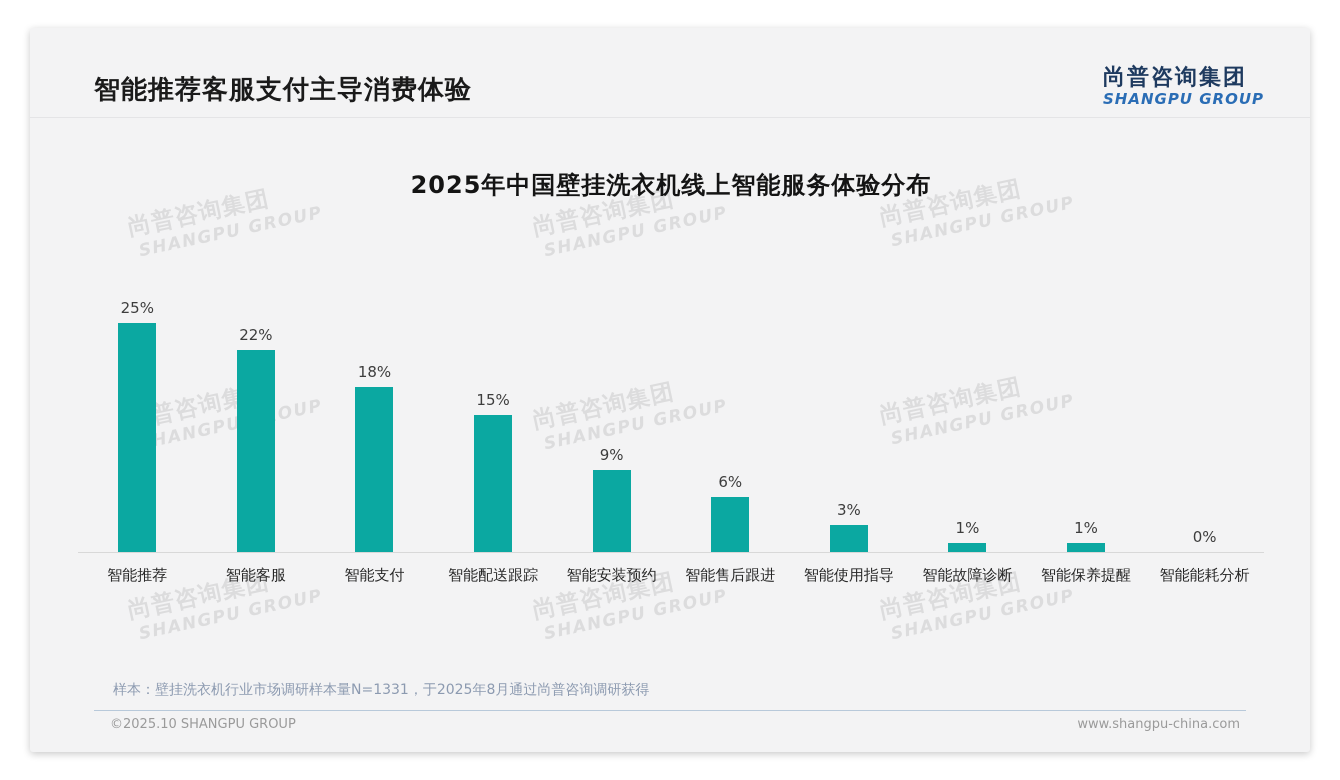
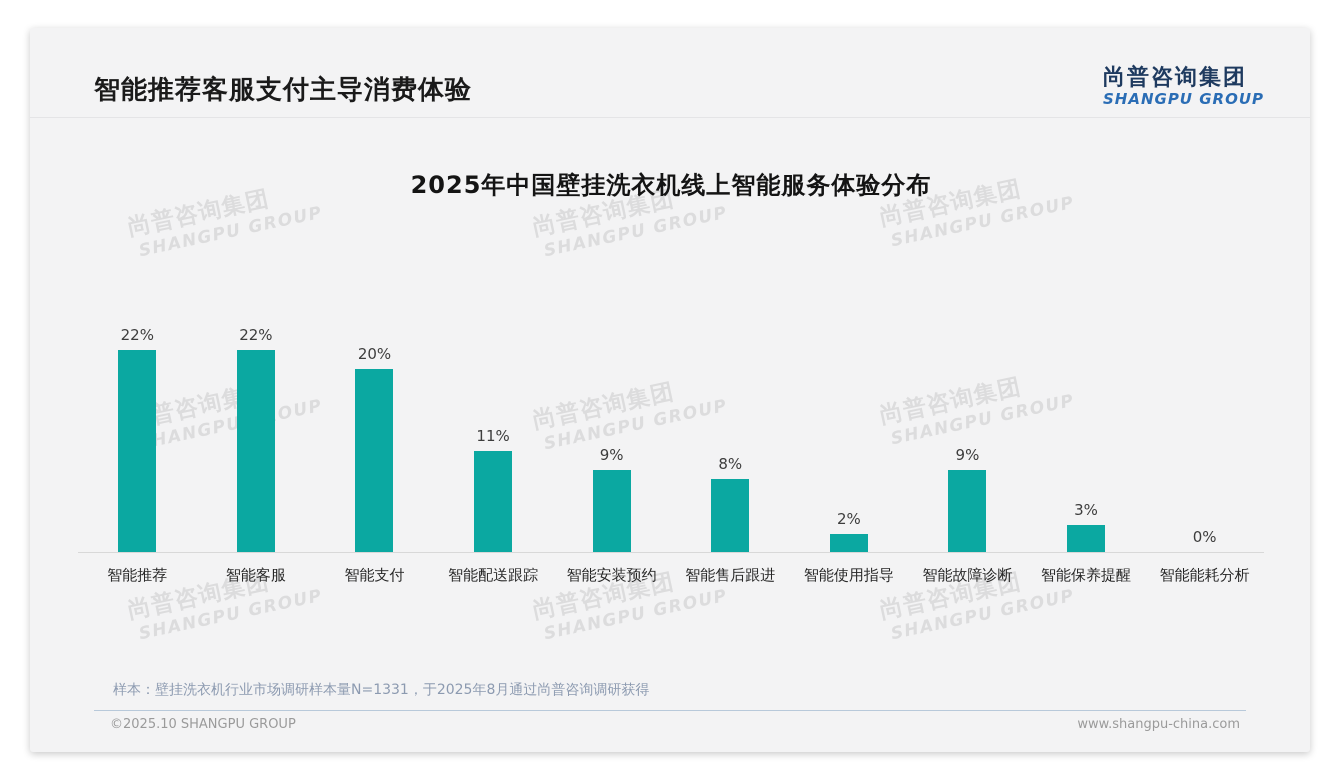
智能推荐: 25% -> 22%
智能支付: 18% -> 20%
智能配送跟踪: 15% -> 11%
智能售后跟进: 6% -> 8%
智能使用指导: 3% -> 2%
智能故障诊断: 1% -> 9%
智能保养提醒: 1% -> 3%
